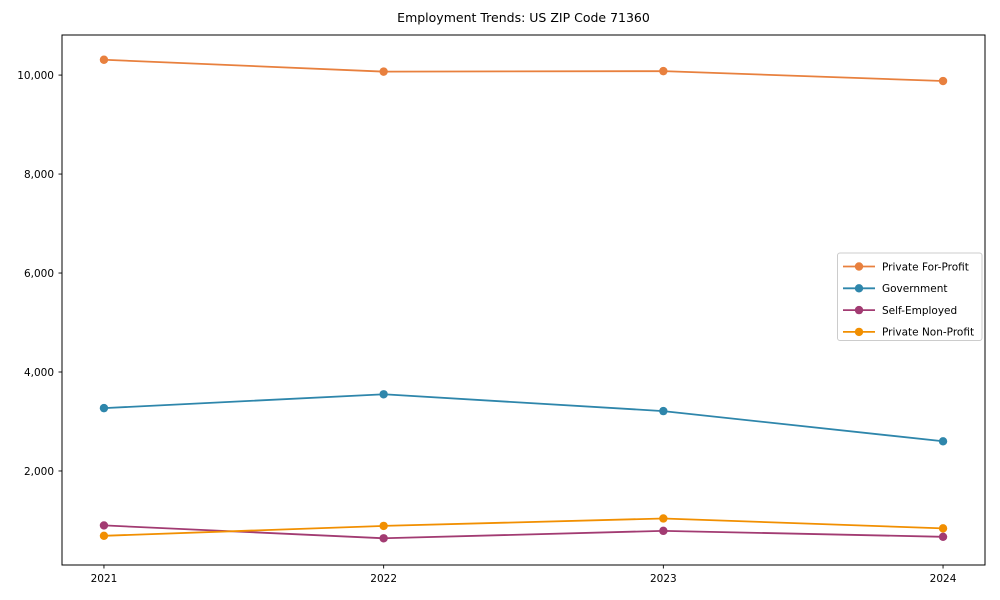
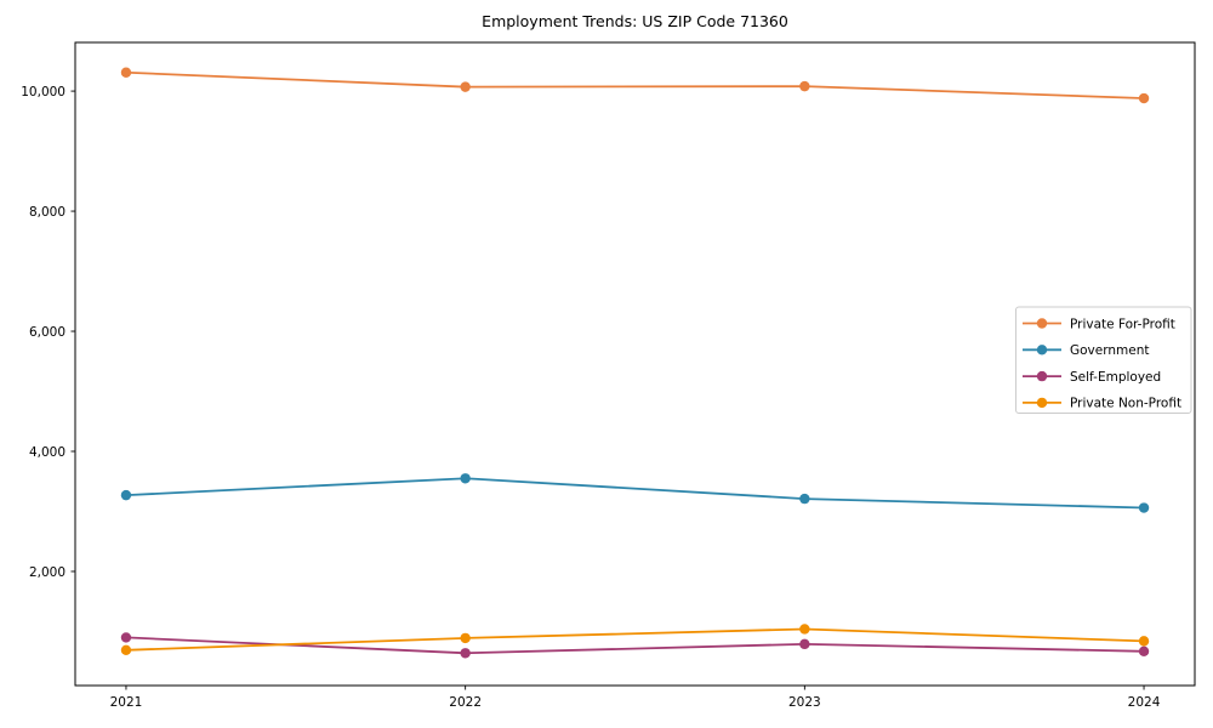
Government/2024: 2600 -> 3100
